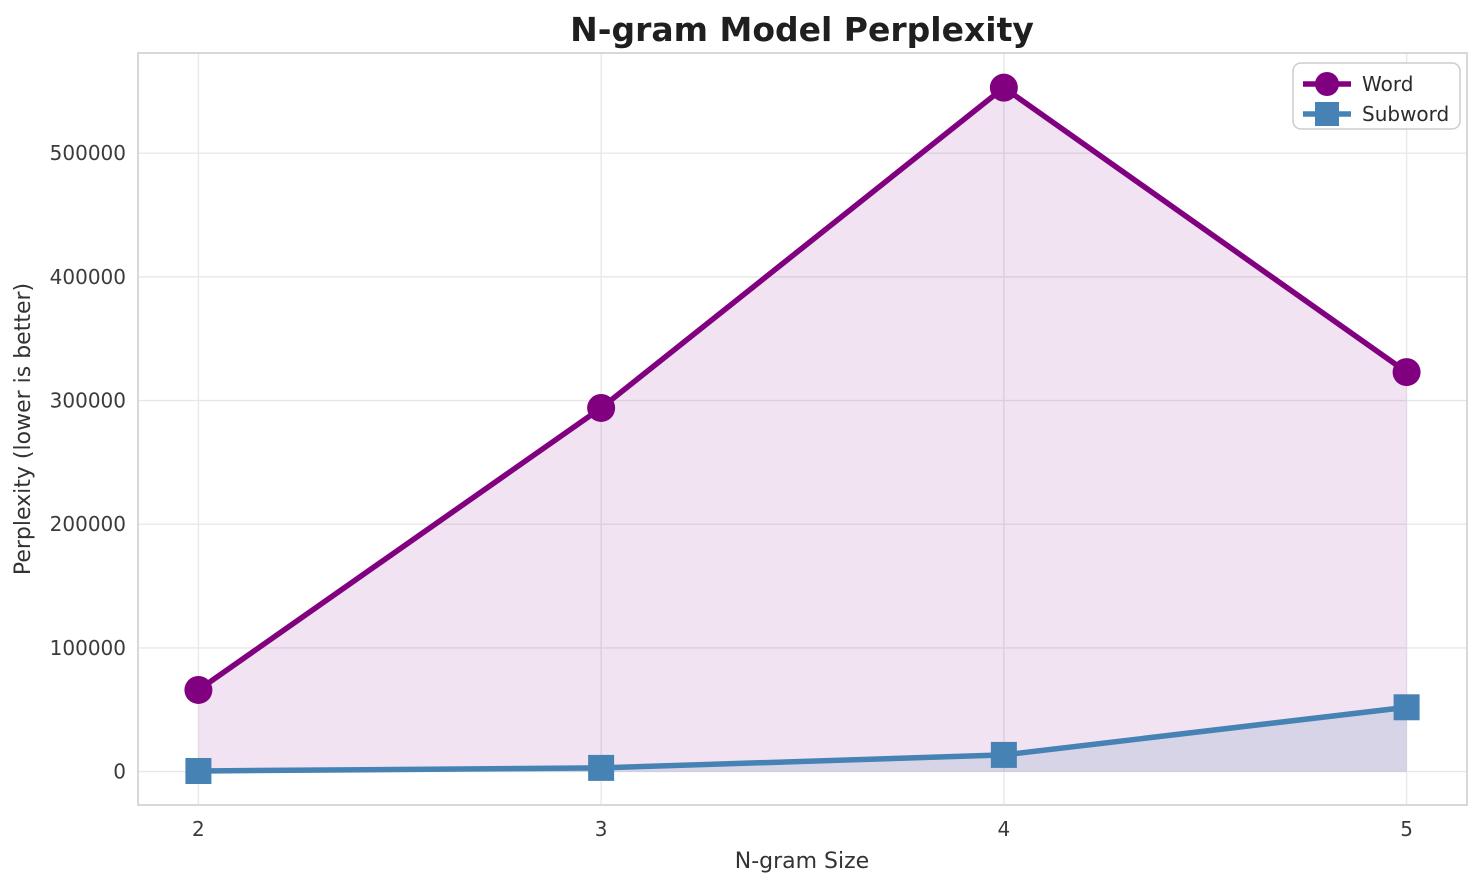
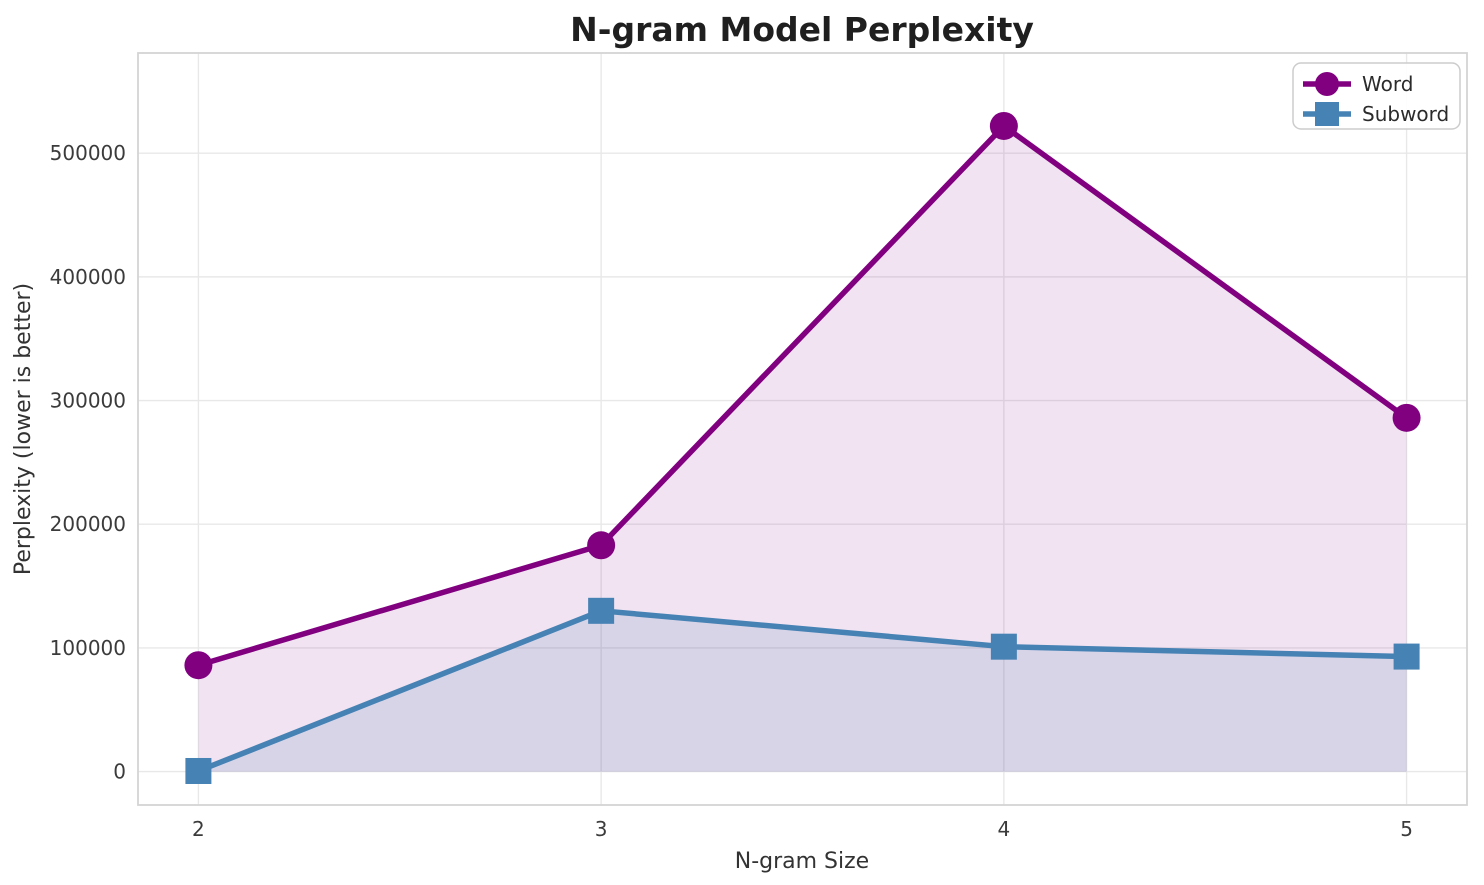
Word/2: 66000 -> 86000
Word/3: 294000 -> 183000
Subword/3: 3000 -> 130000
Word/4: 553000 -> 522000
Subword/4: 14000 -> 101000
Word/5: 323000 -> 286000
Subword/5: 52000 -> 93000
